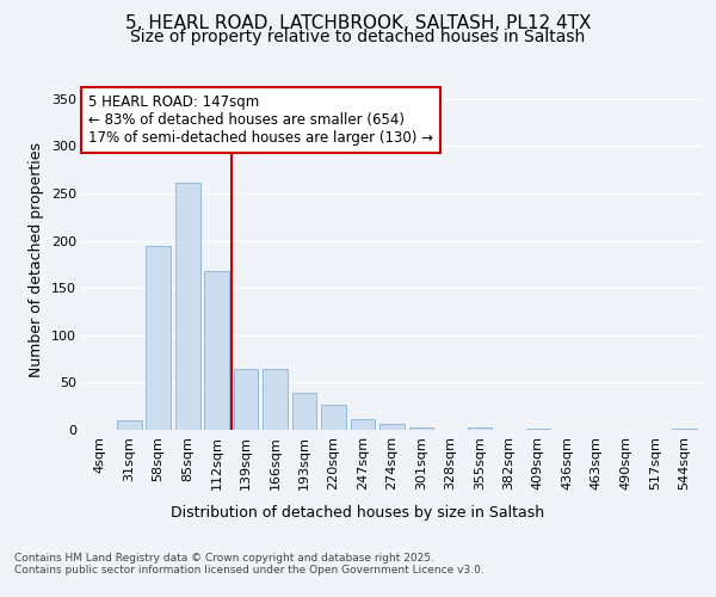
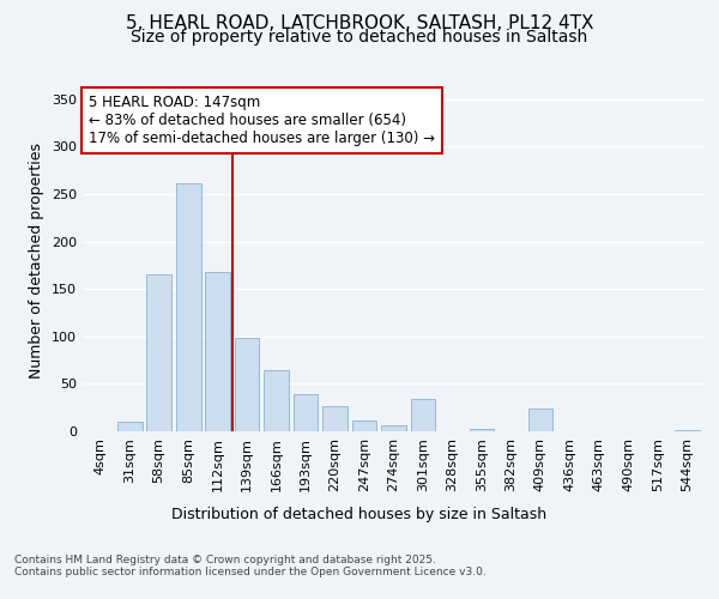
58sqm: 195 -> 166
139sqm: 65 -> 98
301sqm: 2 -> 34
409sqm: 1 -> 24
